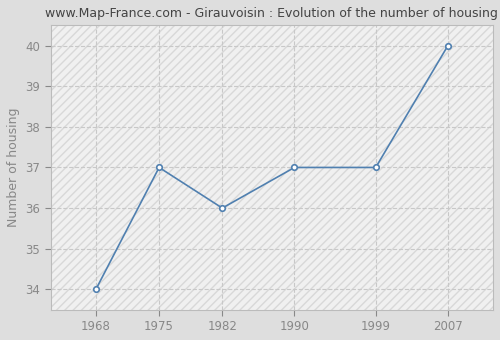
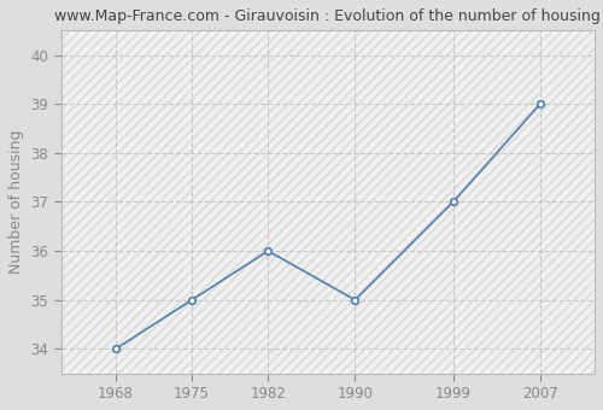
1975: 37 -> 35
1990: 37 -> 35
2007: 40 -> 39
